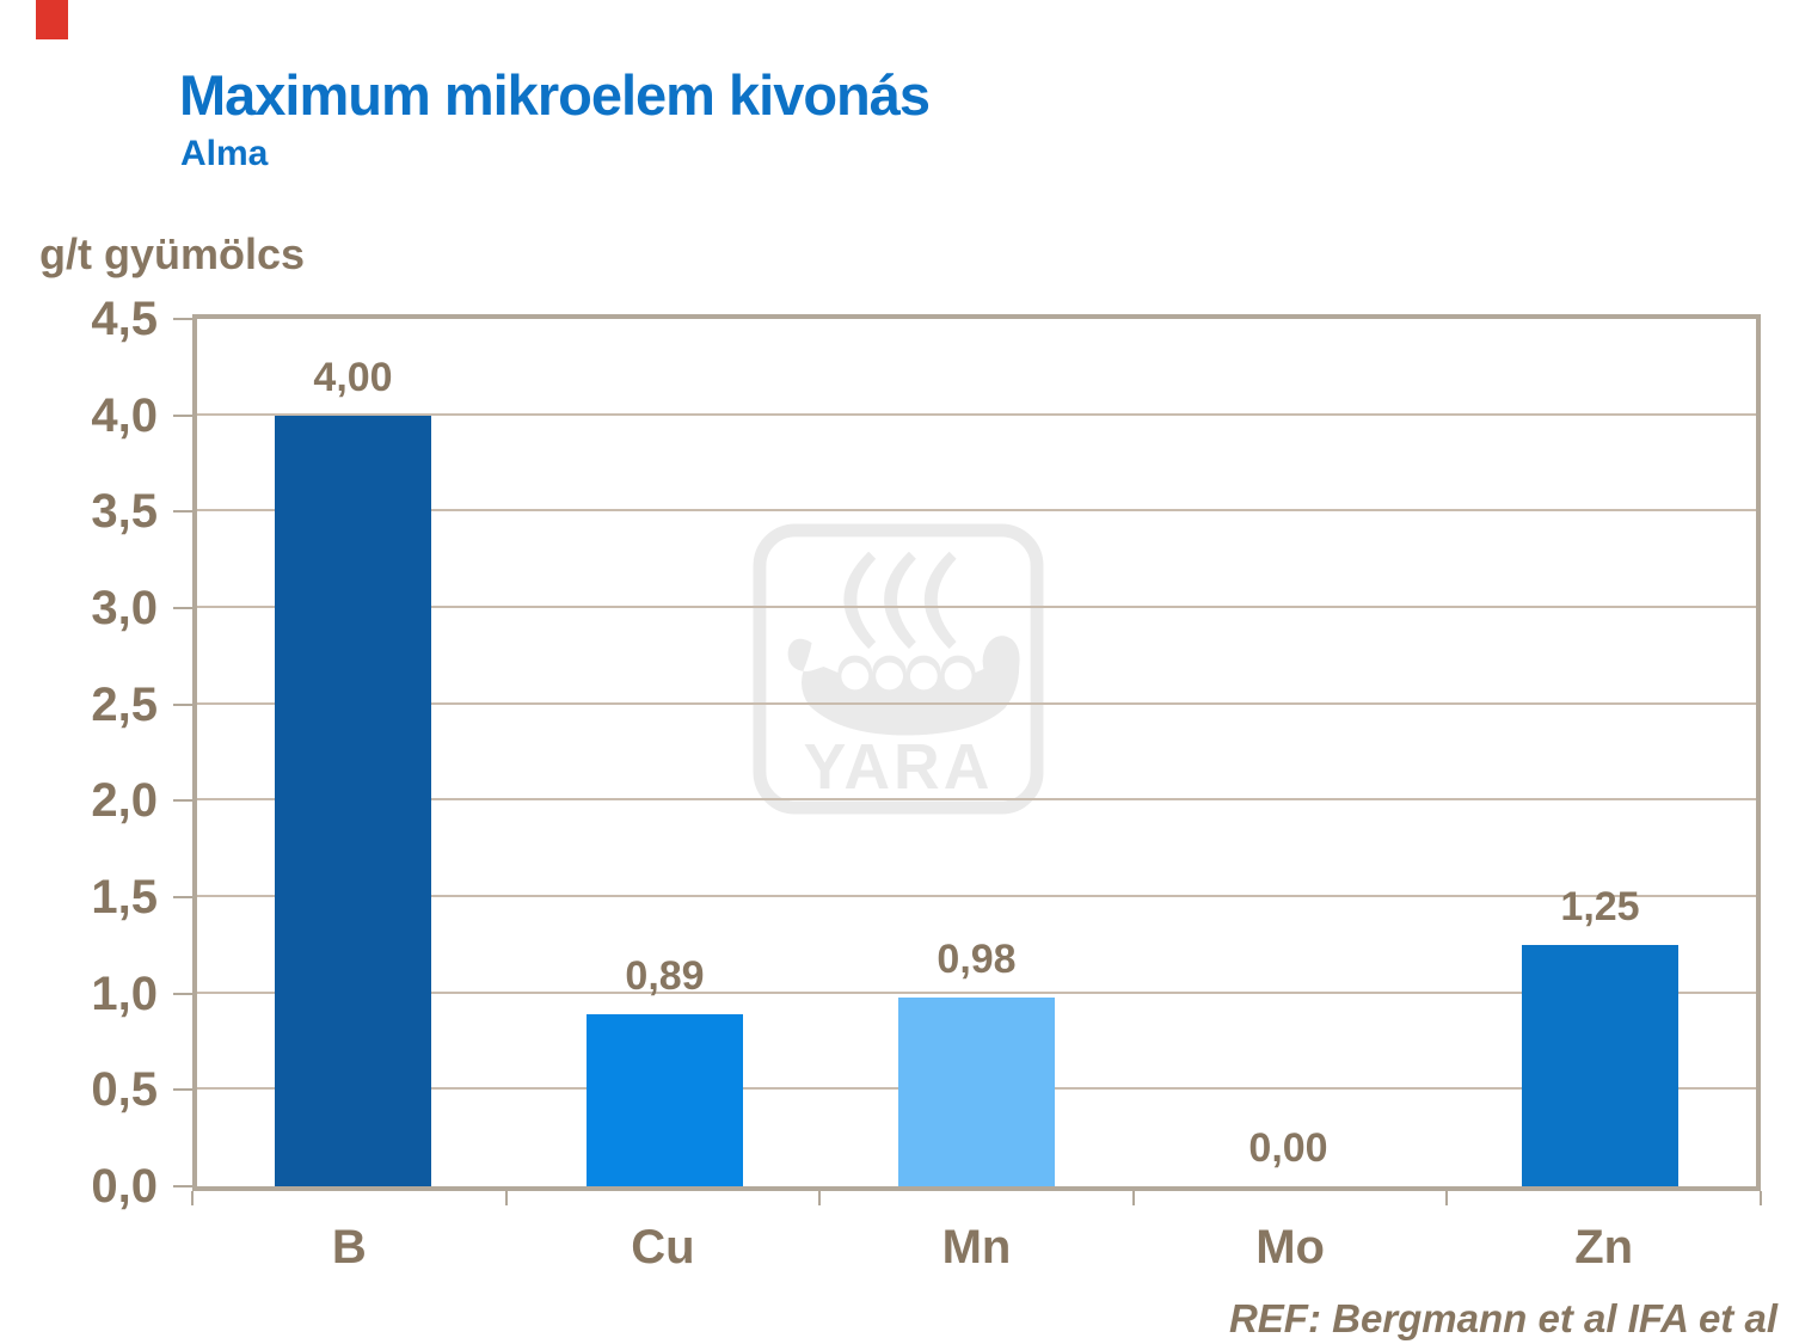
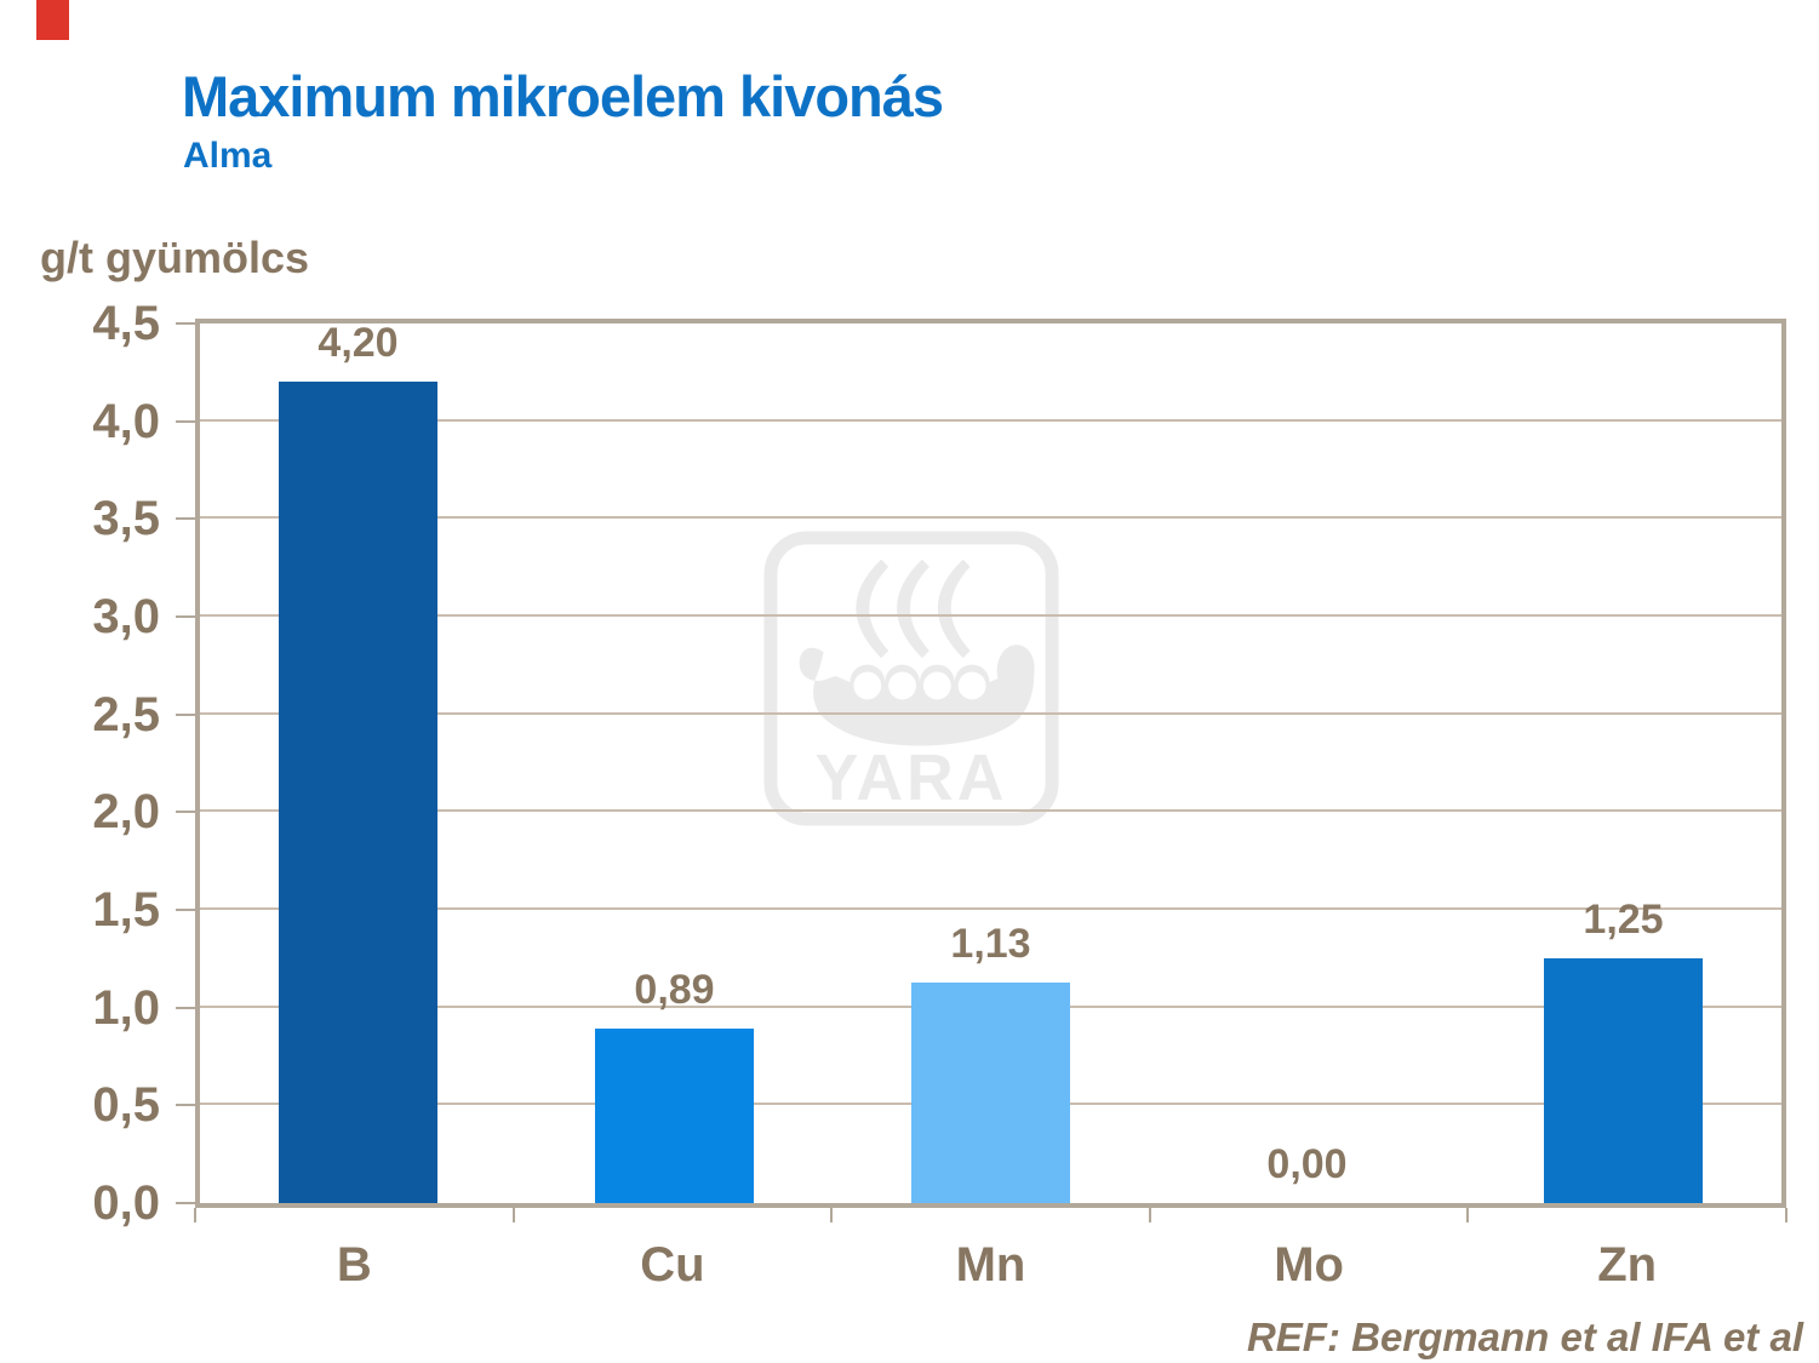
B: 4,00 -> 4,20
Mn: 0,98 -> 1,13
